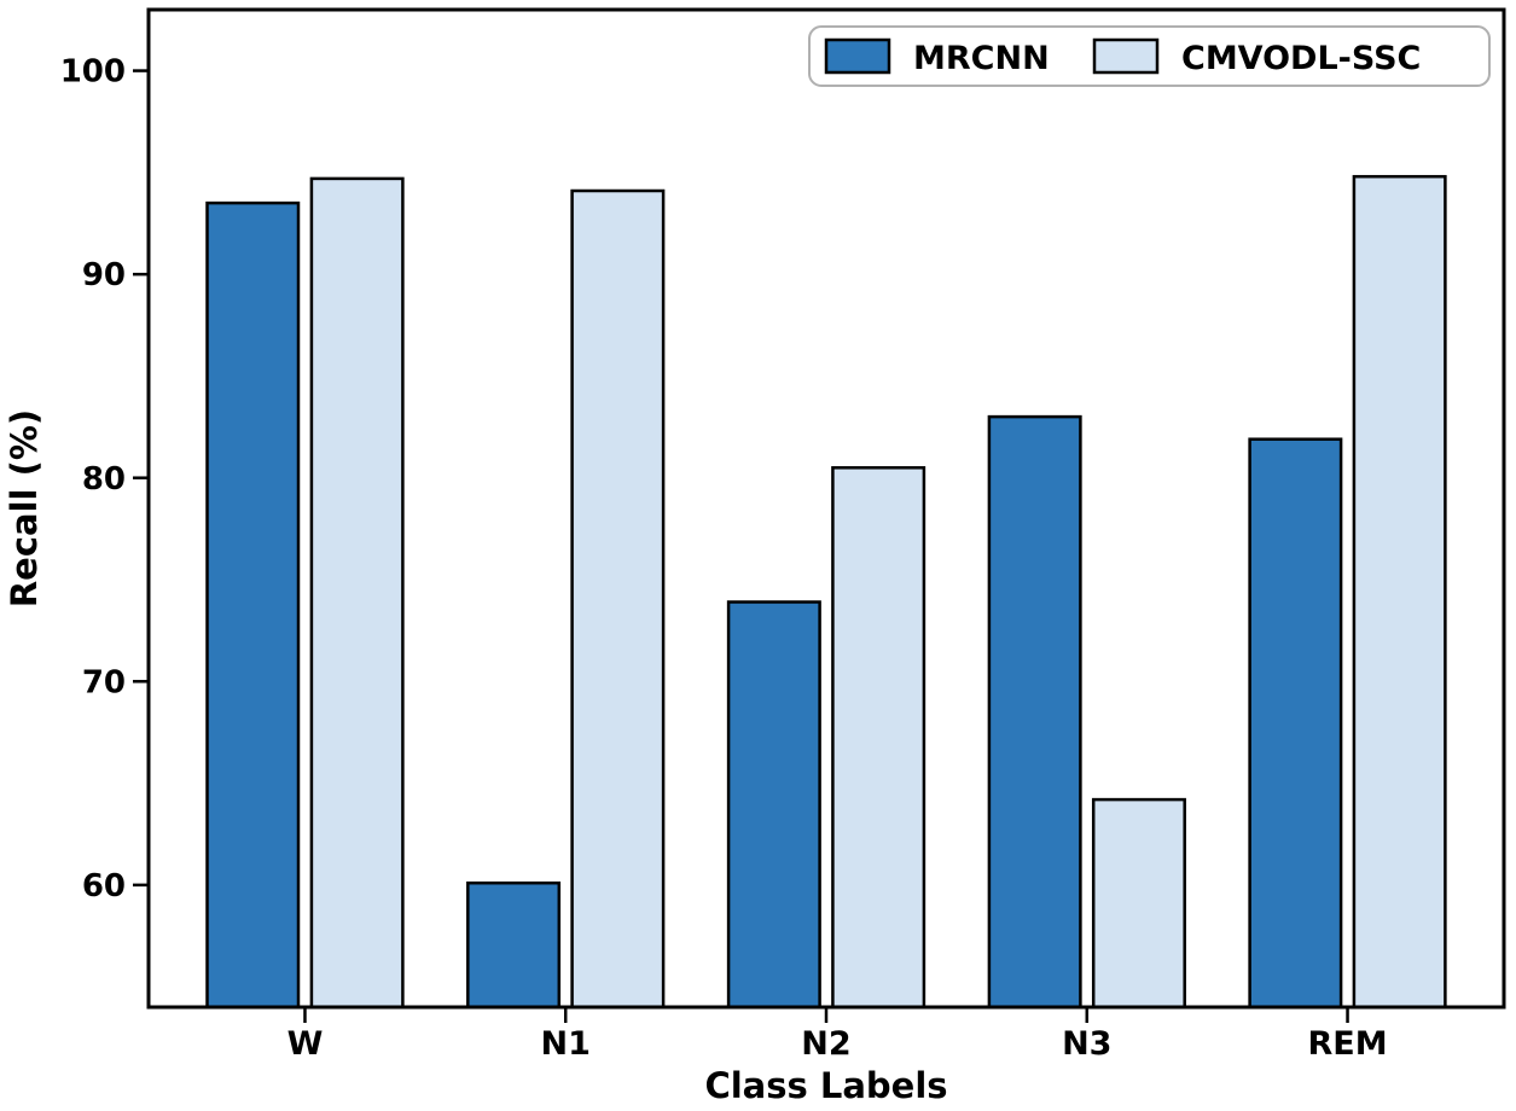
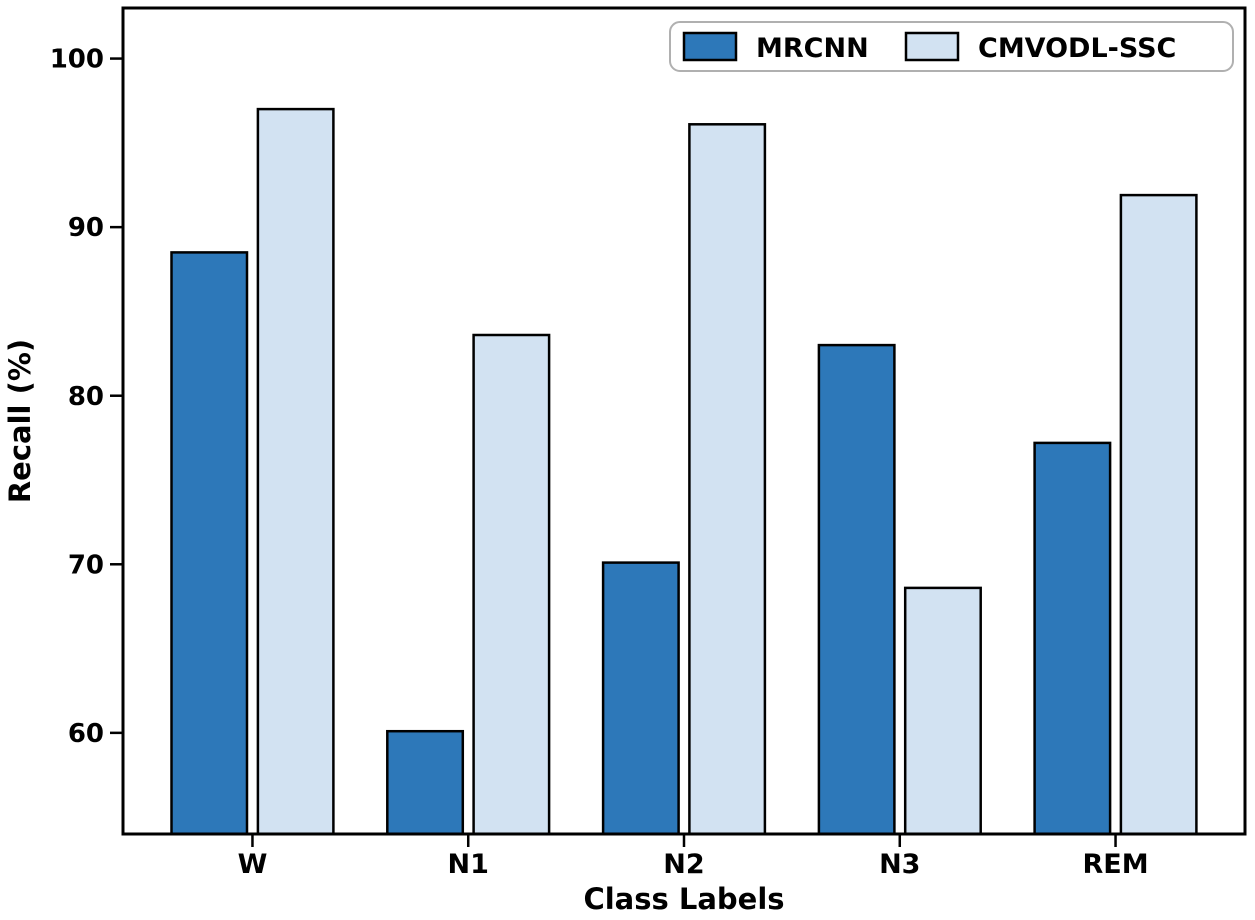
MRCNN/W: 93.5 -> 88.5
CMVODL-SSC/W: 94.7 -> 97.0
CMVODL-SSC/N1: 94.1 -> 83.6
MRCNN/N2: 73.9 -> 70.1
CMVODL-SSC/N2: 80.5 -> 96.1
CMVODL-SSC/N3: 64.2 -> 68.6
MRCNN/REM: 81.9 -> 77.2
CMVODL-SSC/REM: 94.8 -> 91.9
